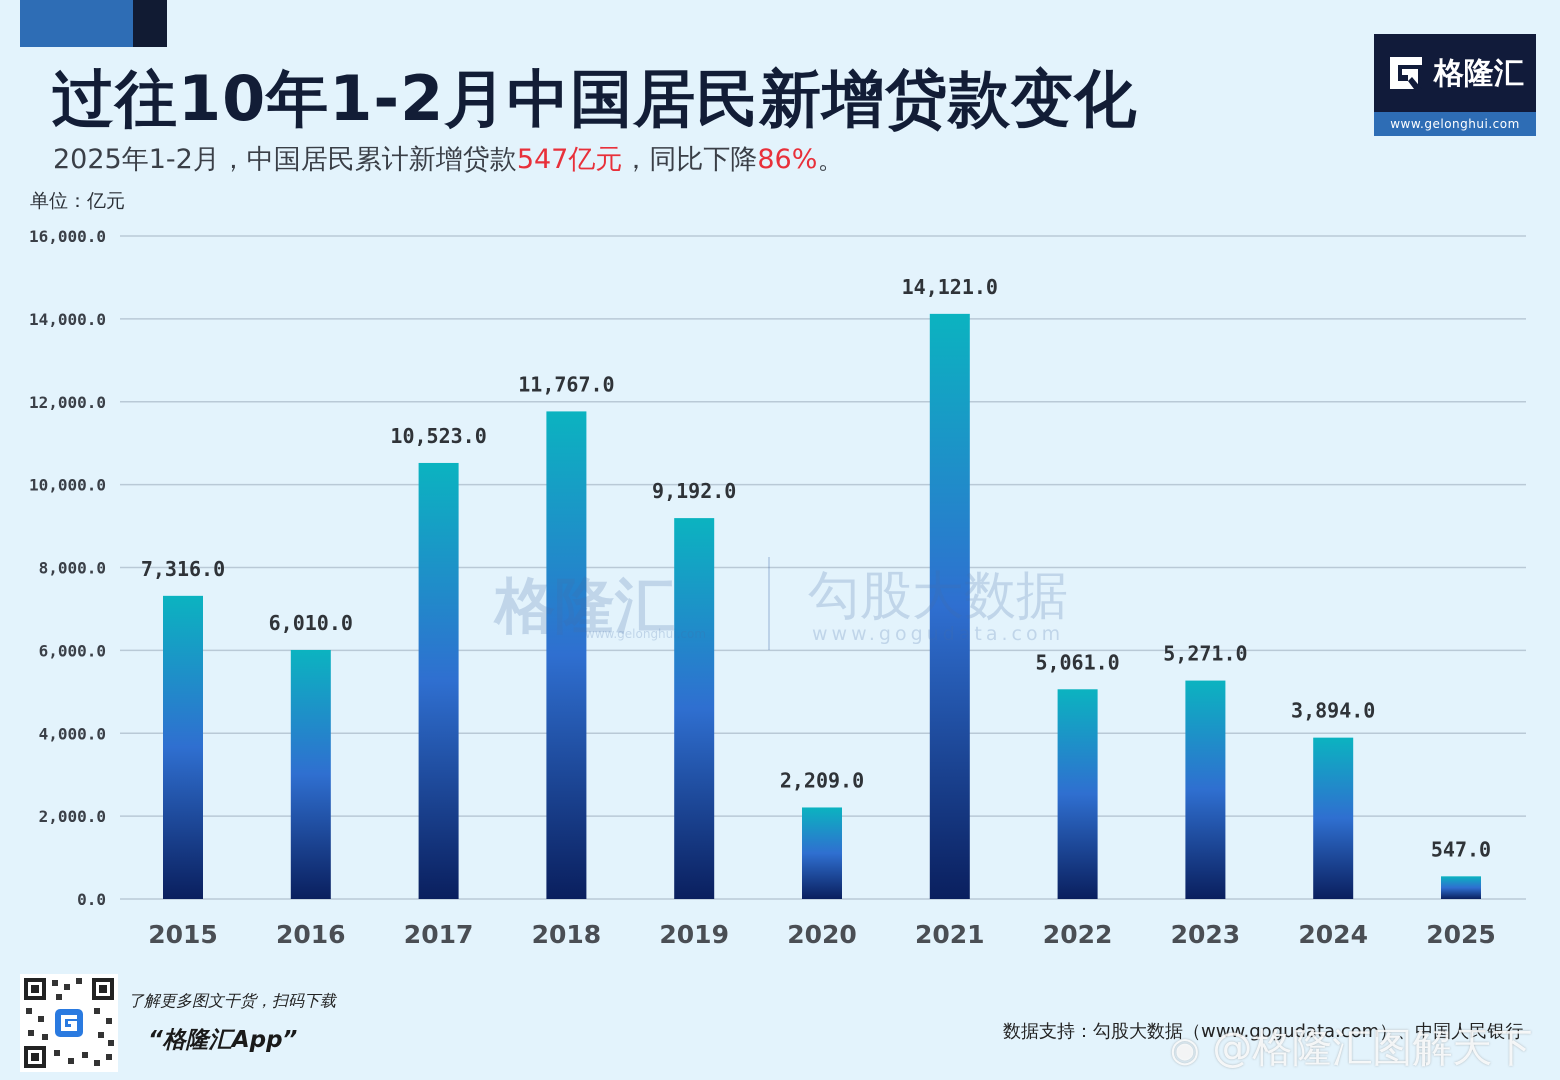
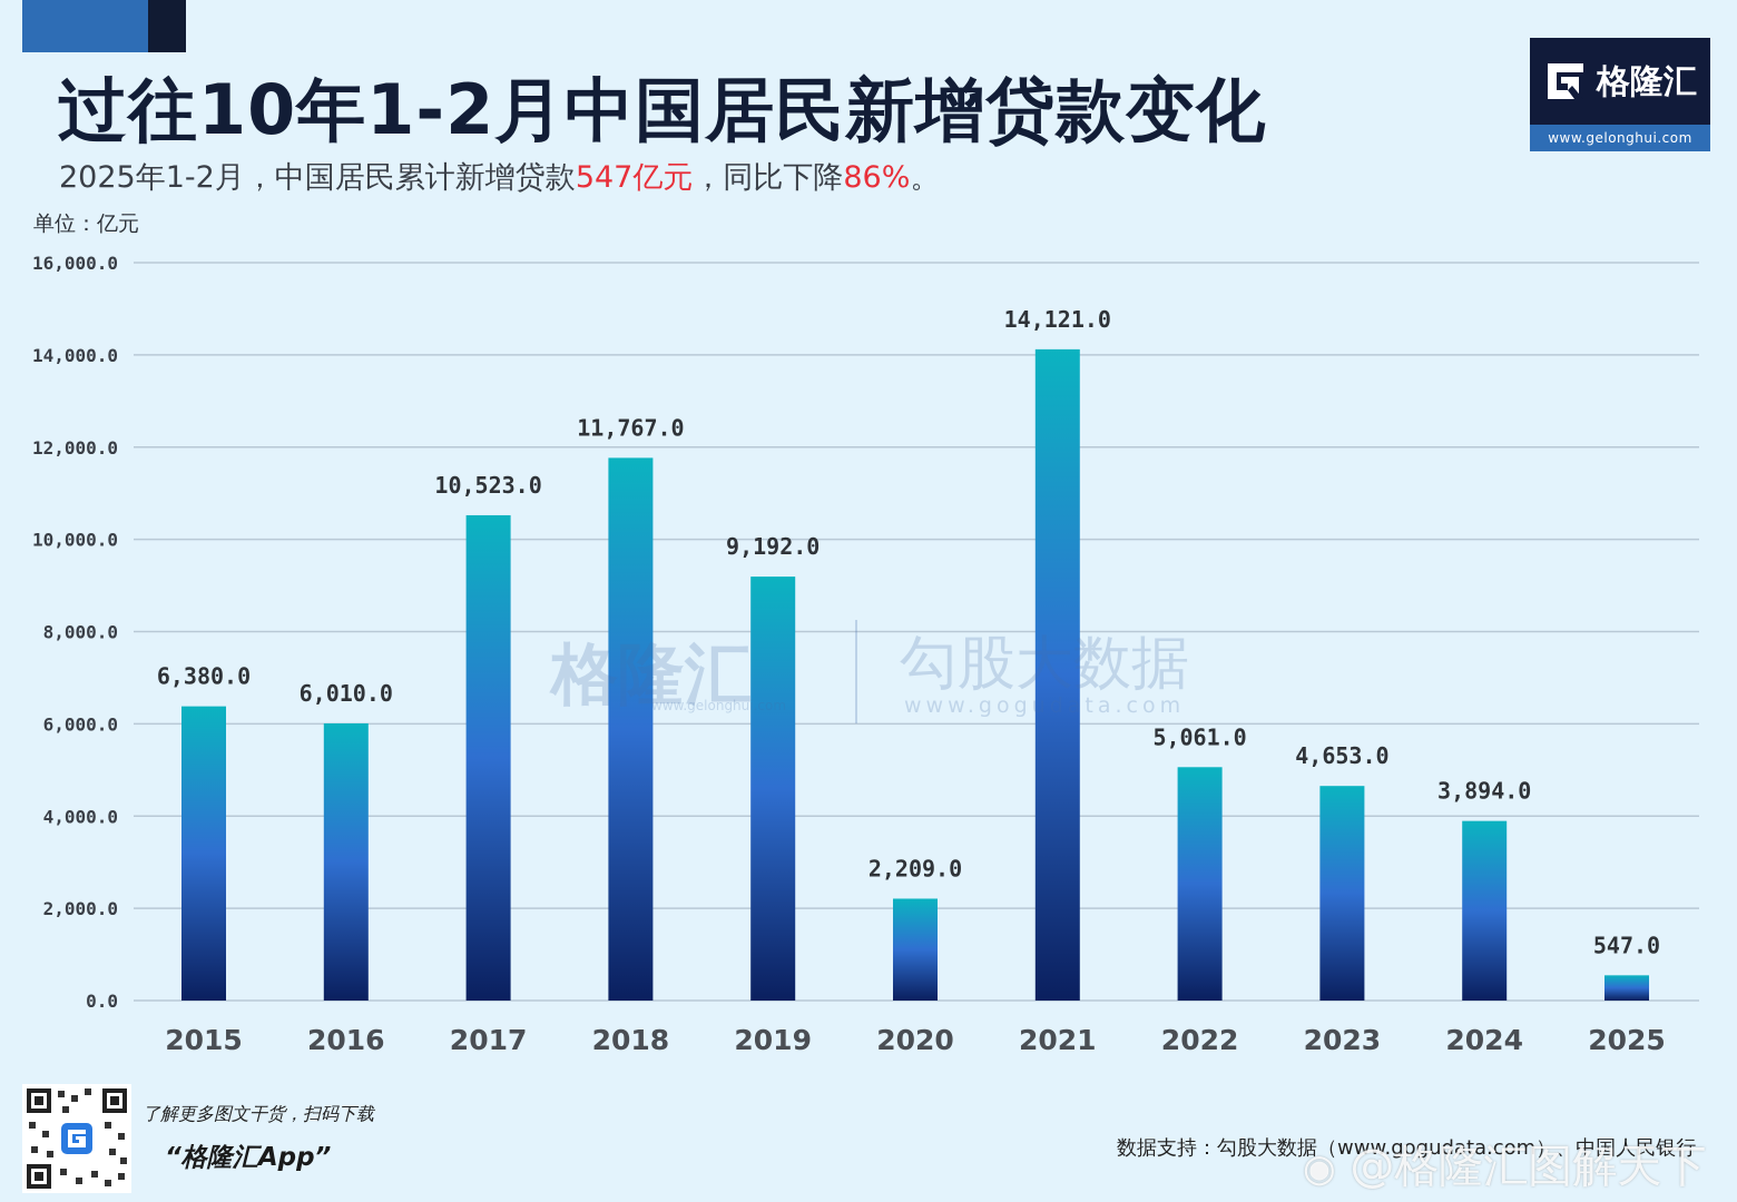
2015: 7,316.0 -> 6,380.0
2023: 5,271.0 -> 4,653.0
